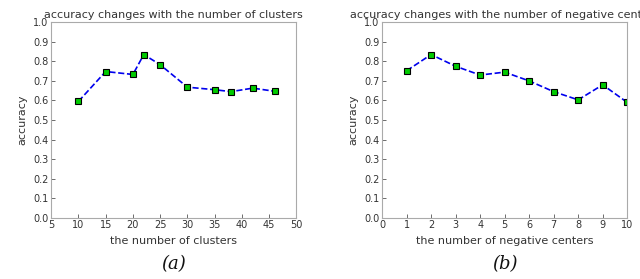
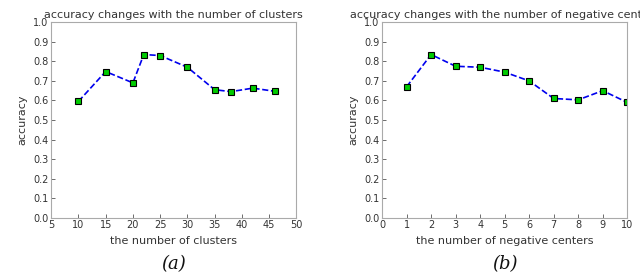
accuracy changes with the number of clusters/20: 0.73 -> 0.69
accuracy changes with the number of clusters/25: 0.78 -> 0.83
accuracy changes with the number of clusters/30: 0.67 -> 0.77
1: 0.75 -> 0.67
4: 0.73 -> 0.77
7: 0.65 -> 0.61
9: 0.68 -> 0.65
